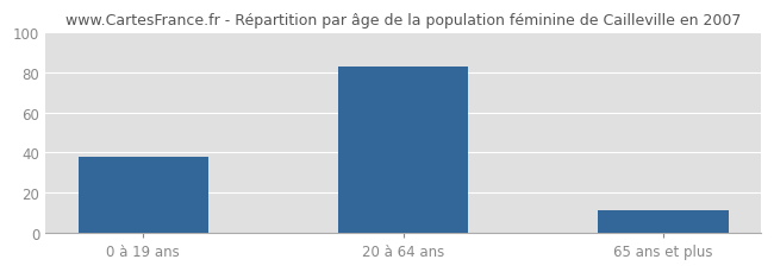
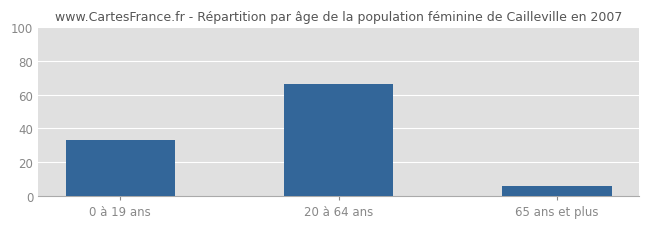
0 à 19 ans: 38 -> 33
20 à 64 ans: 83 -> 66
65 ans et plus: 11 -> 6
